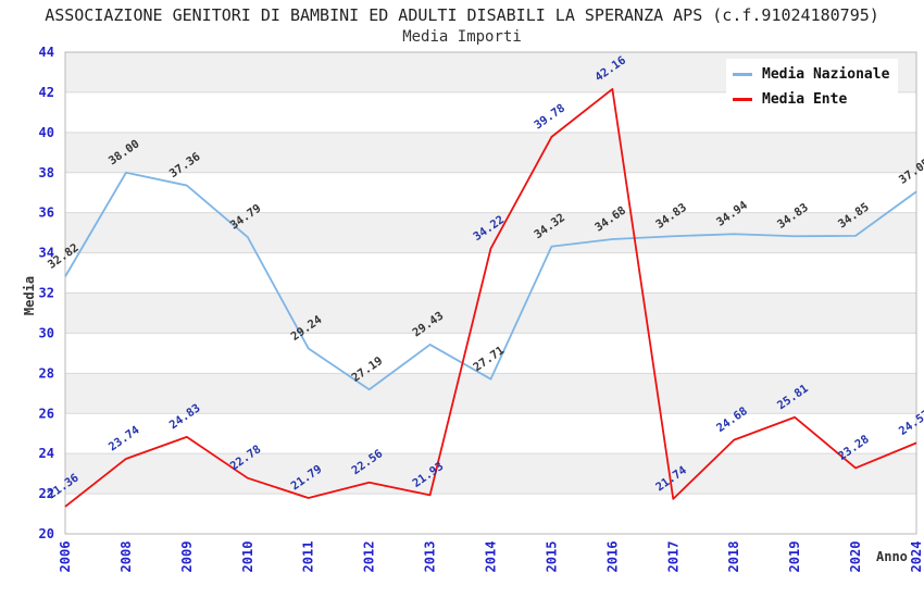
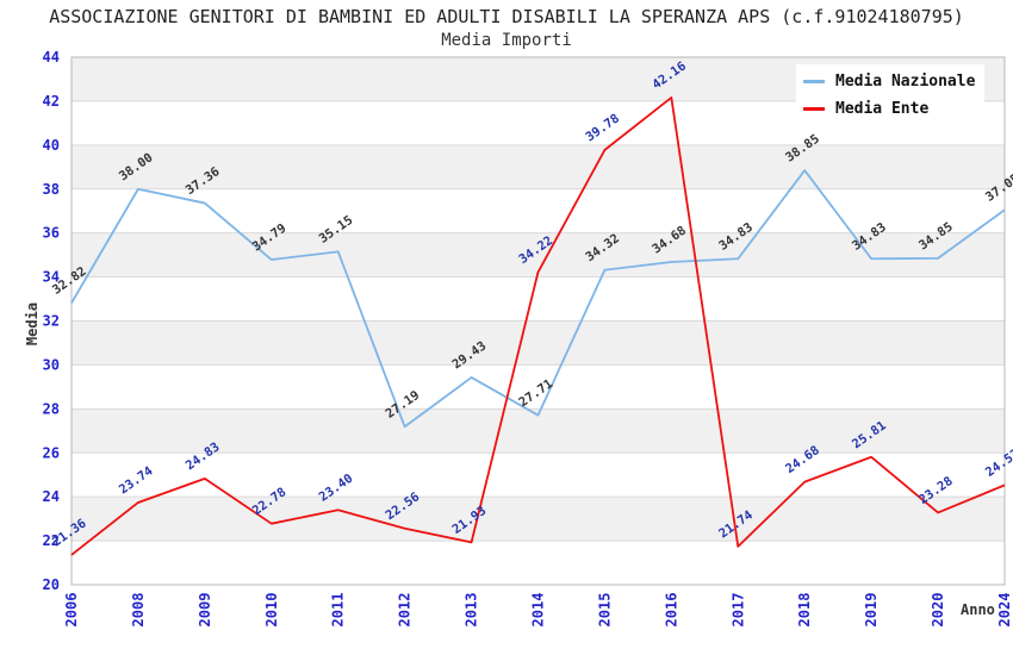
Media Nazionale/2011: 29.24 -> 35.15
Media Ente/2011: 21.79 -> 23.40
Media Nazionale/2018: 34.94 -> 38.85
